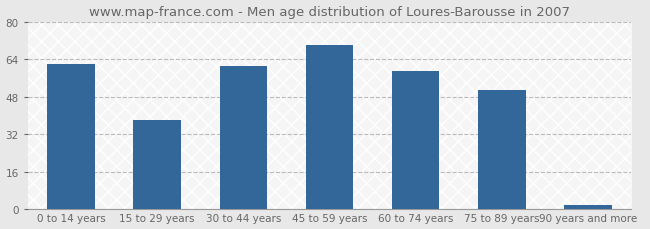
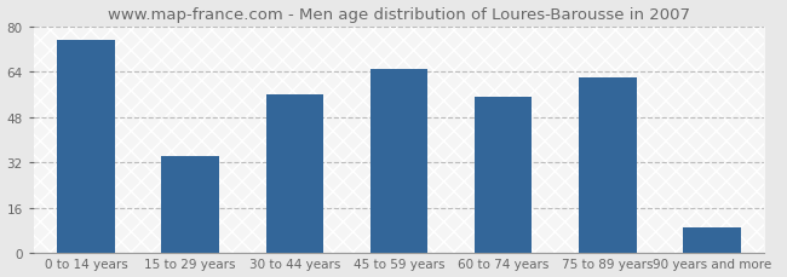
0 to 14 years: 62 -> 75
15 to 29 years: 38 -> 34
30 to 44 years: 61 -> 56
45 to 59 years: 70 -> 65
60 to 74 years: 59 -> 55
75 to 89 years: 51 -> 62
90 years and more: 2 -> 9
